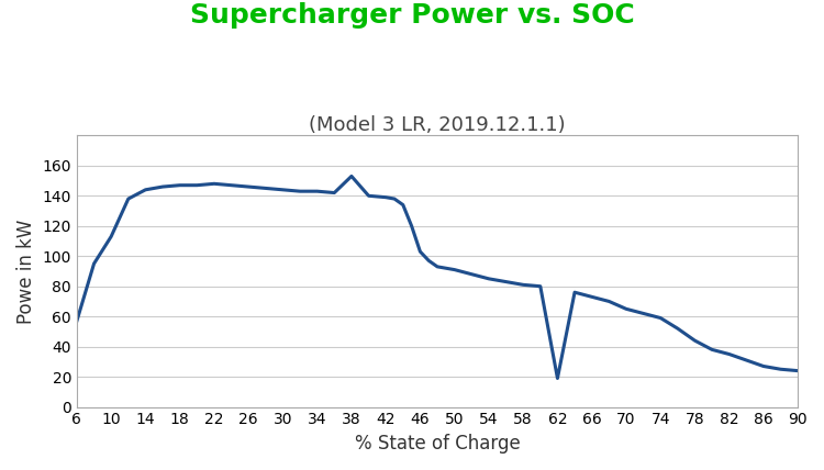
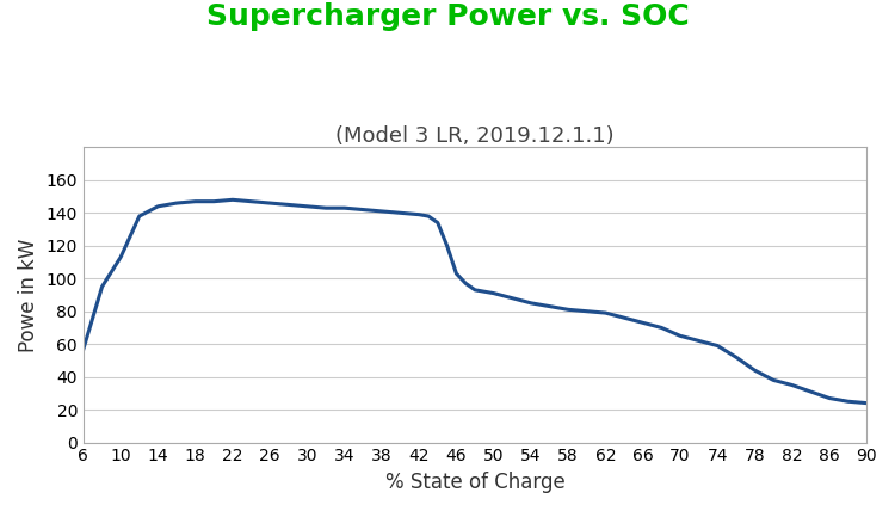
38: 153 -> 141
62: 19 -> 79
